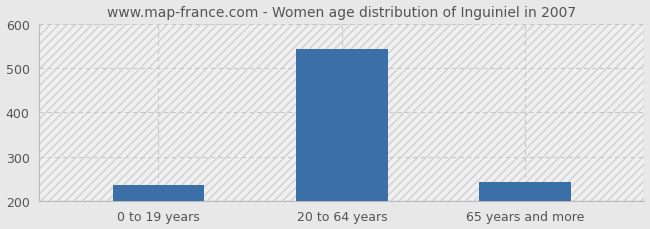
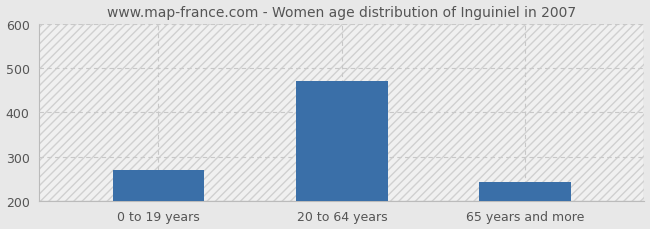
0 to 19 years: 235 -> 270
20 to 64 years: 543 -> 470
